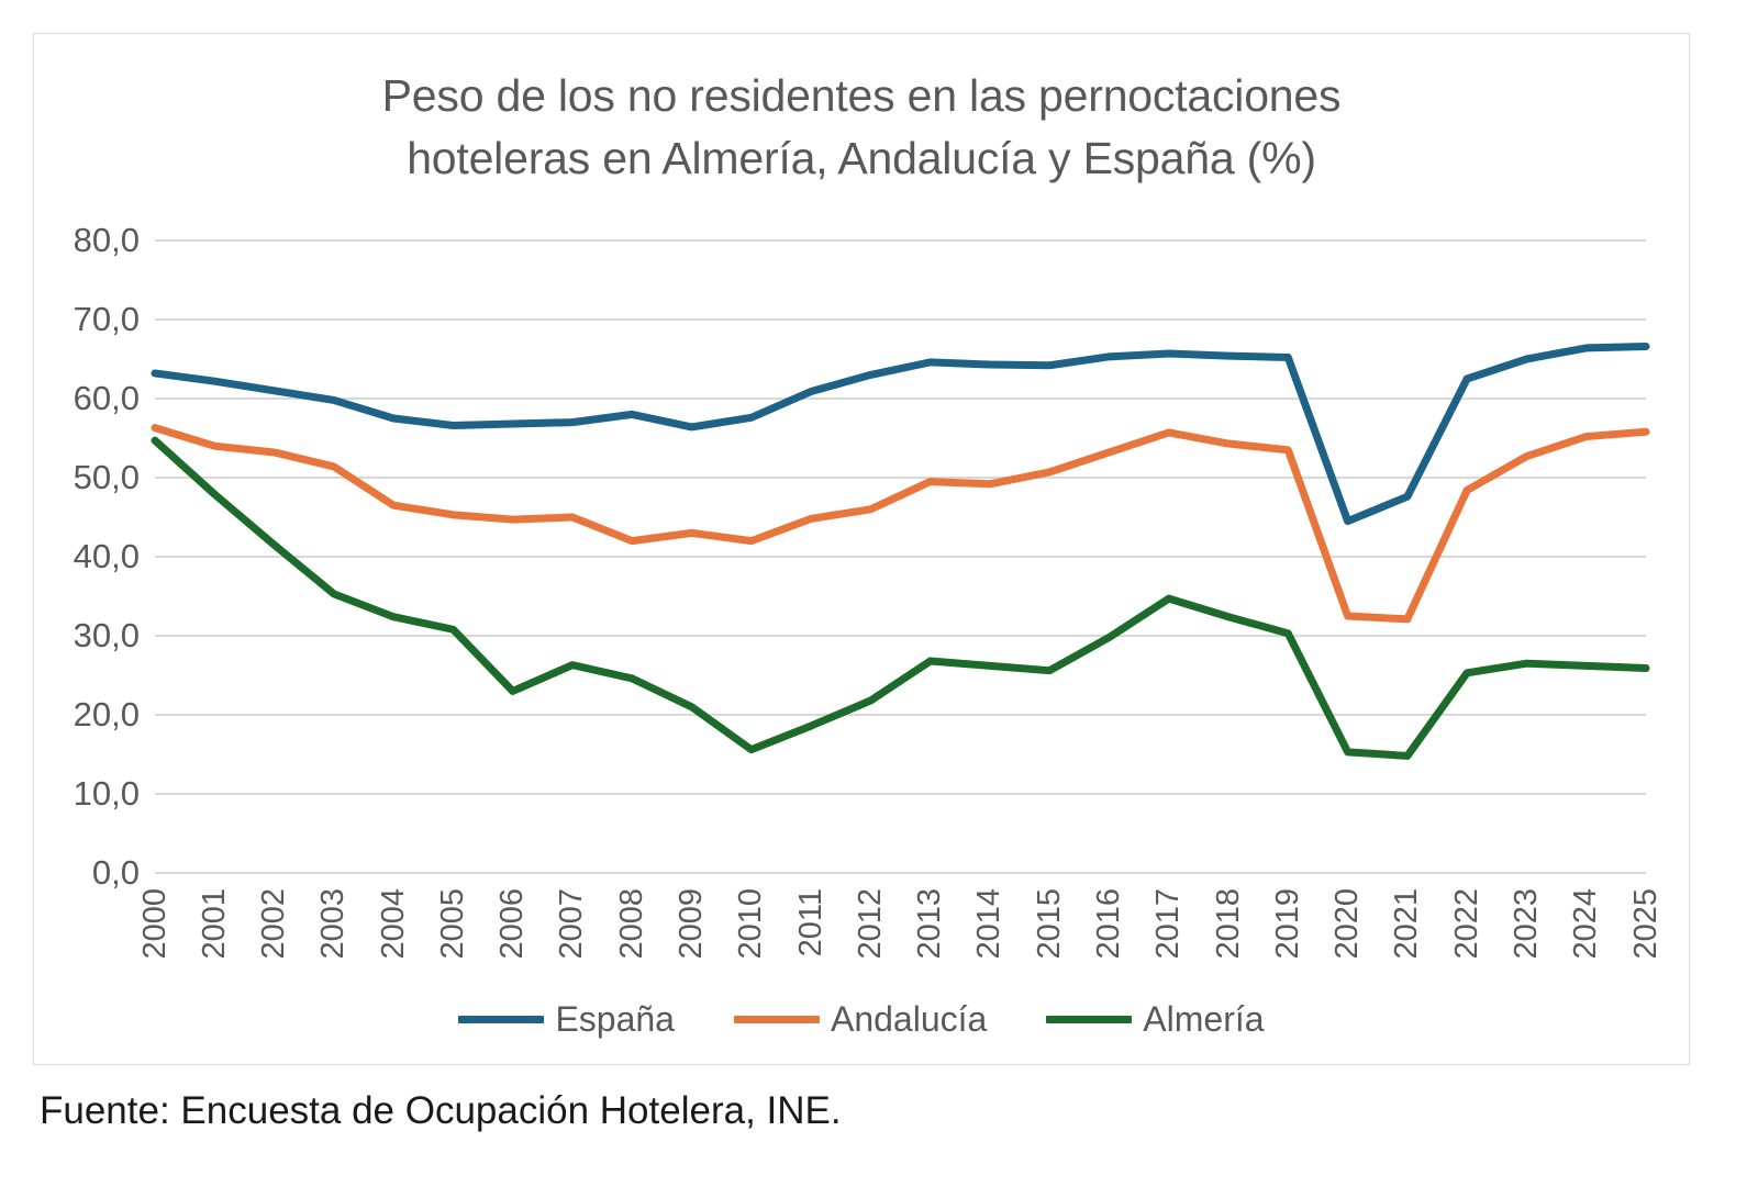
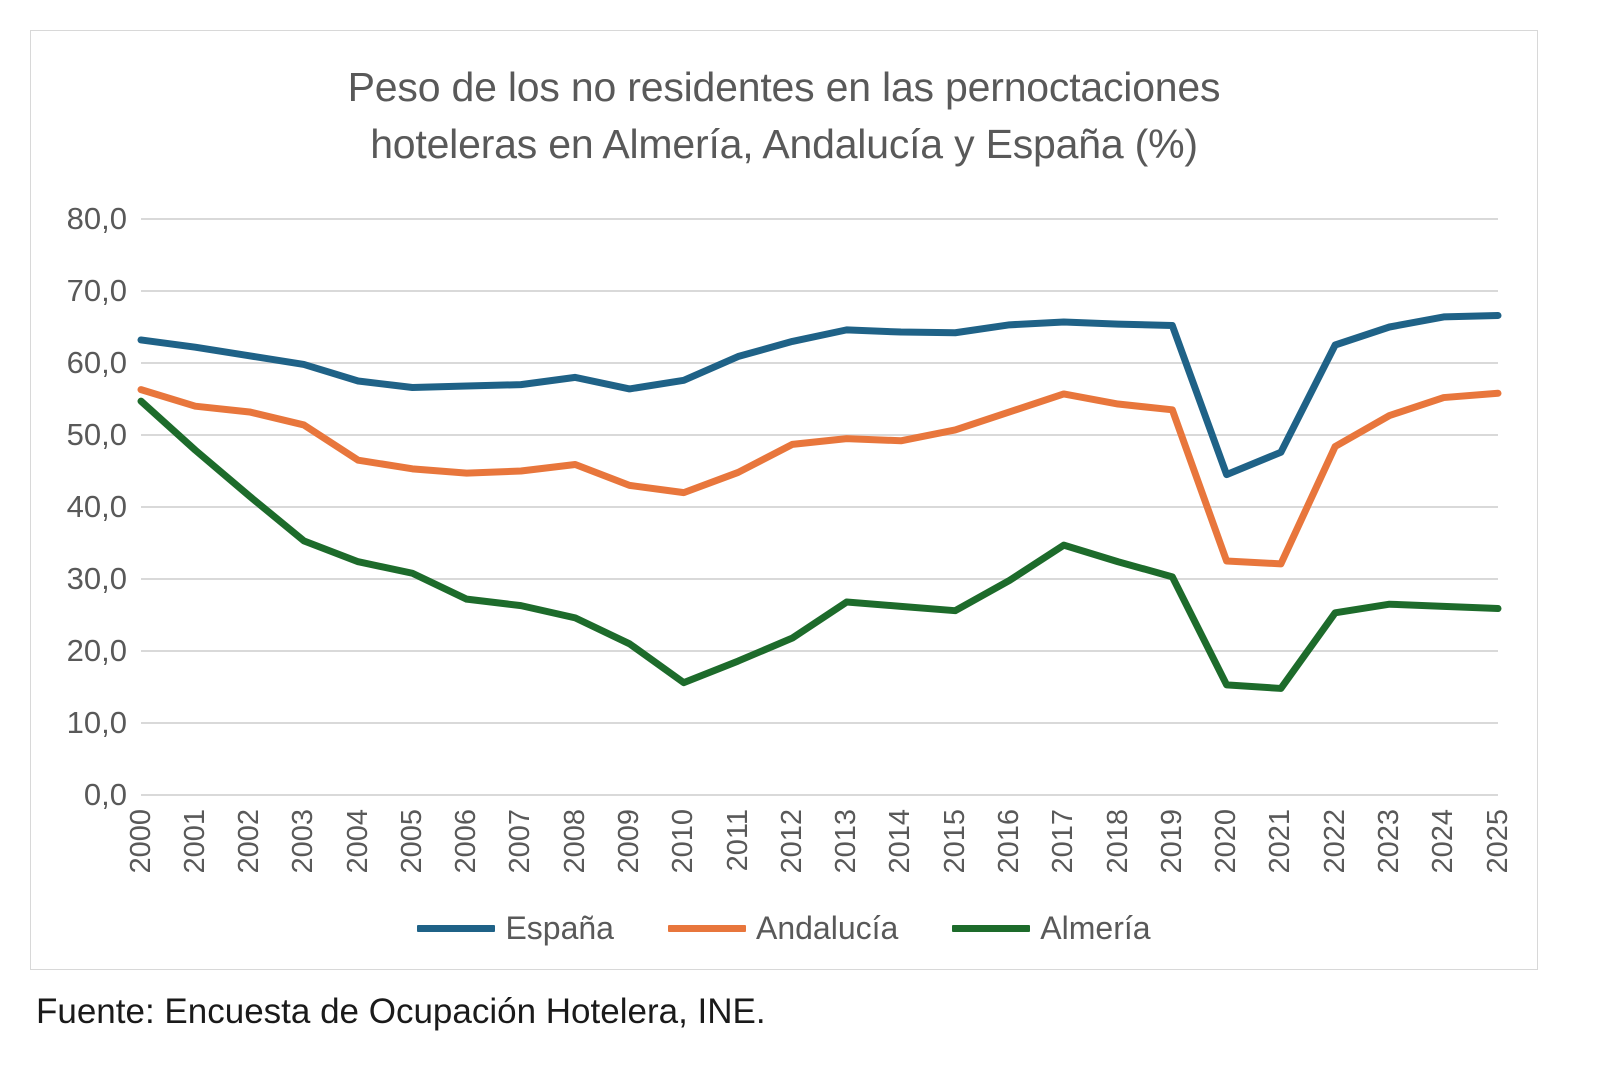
Almería/2006: 23 -> 27
Andalucía/2008: 42 -> 46
Andalucía/2012: 46 -> 49
